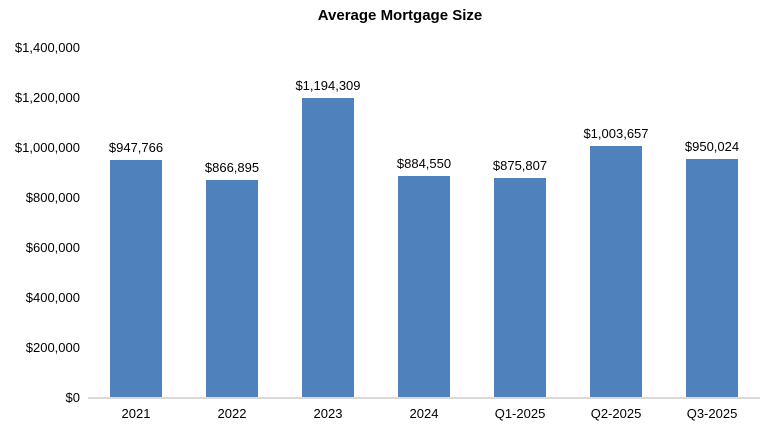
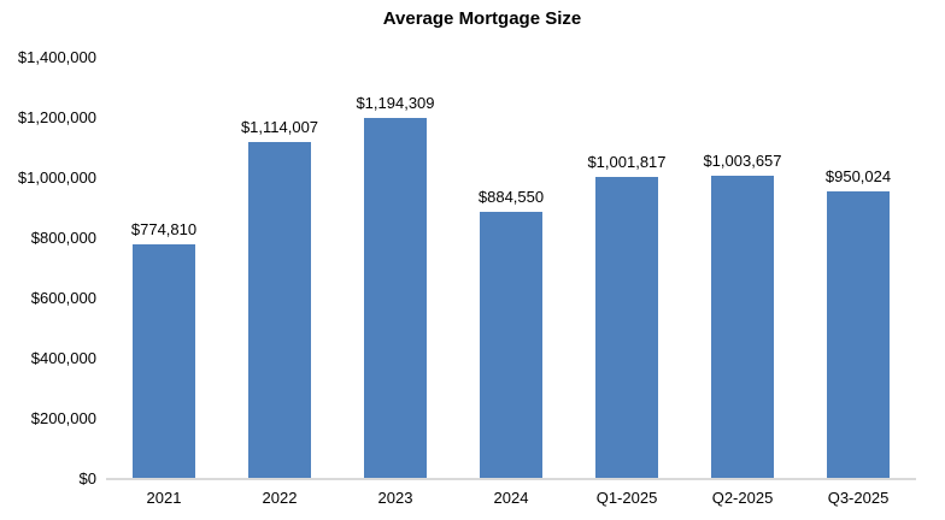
2021: $947,766 -> $774,810
2022: $866,895 -> $1,114,007
Q1-2025: $875,807 -> $1,001,817
